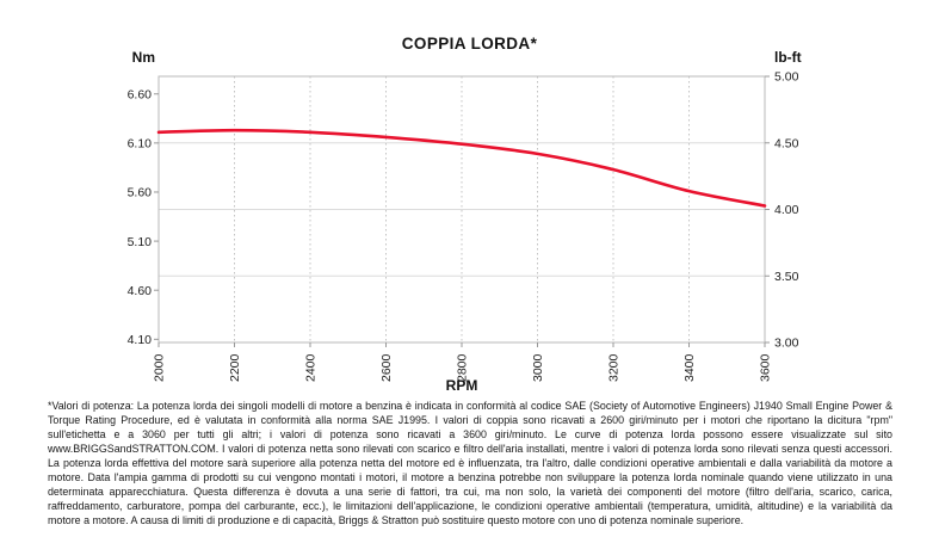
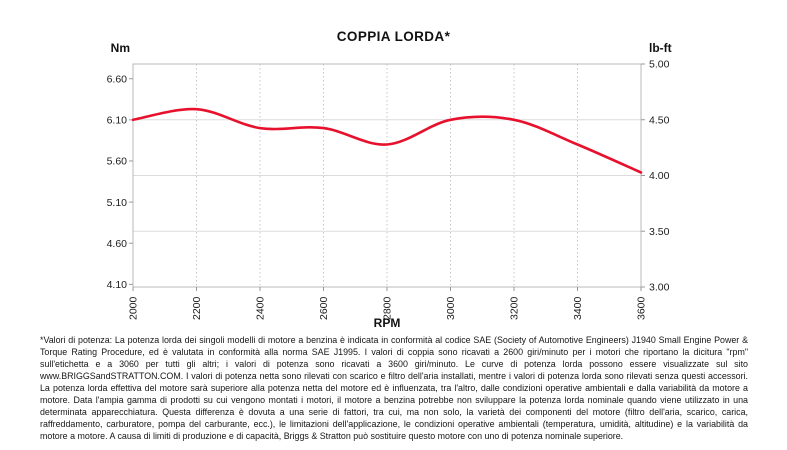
2000: 6.2 -> 6.1
2400: 6.2 -> 6.0
2600: 6.2 -> 6.0
2800: 6.1 -> 5.8
3000: 6.0 -> 6.1
3200: 5.8 -> 6.1
3400: 5.6 -> 5.8
